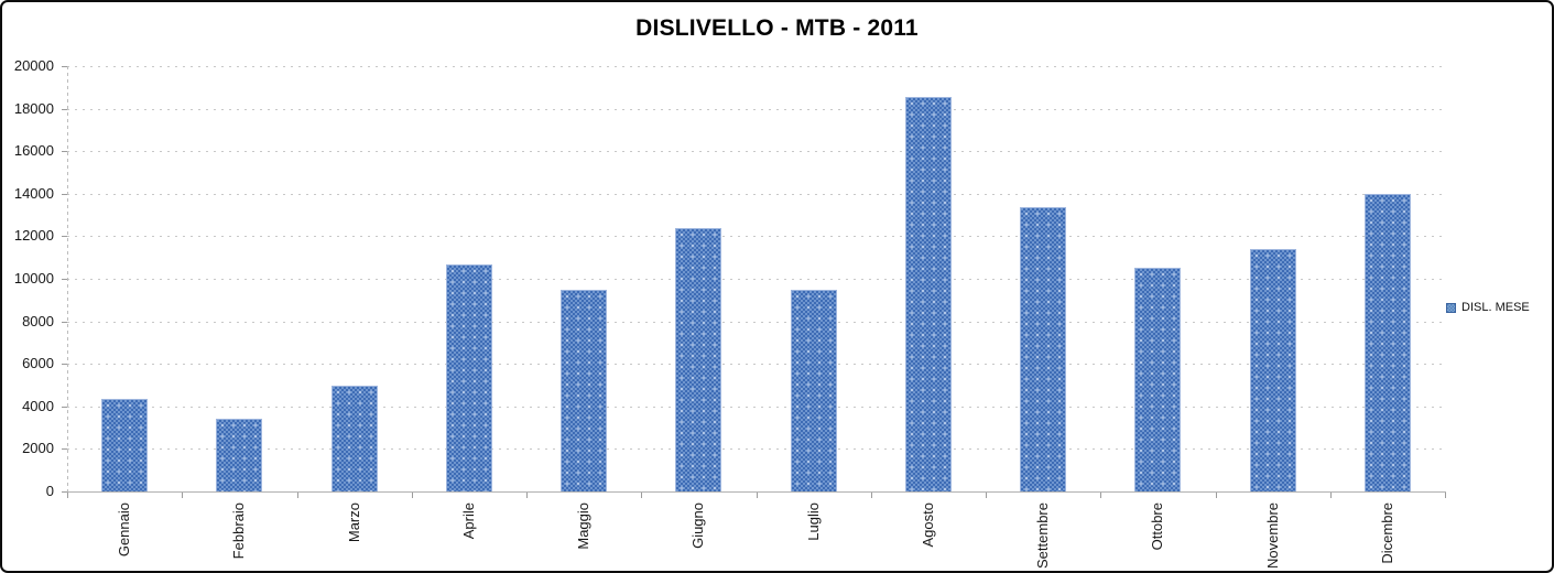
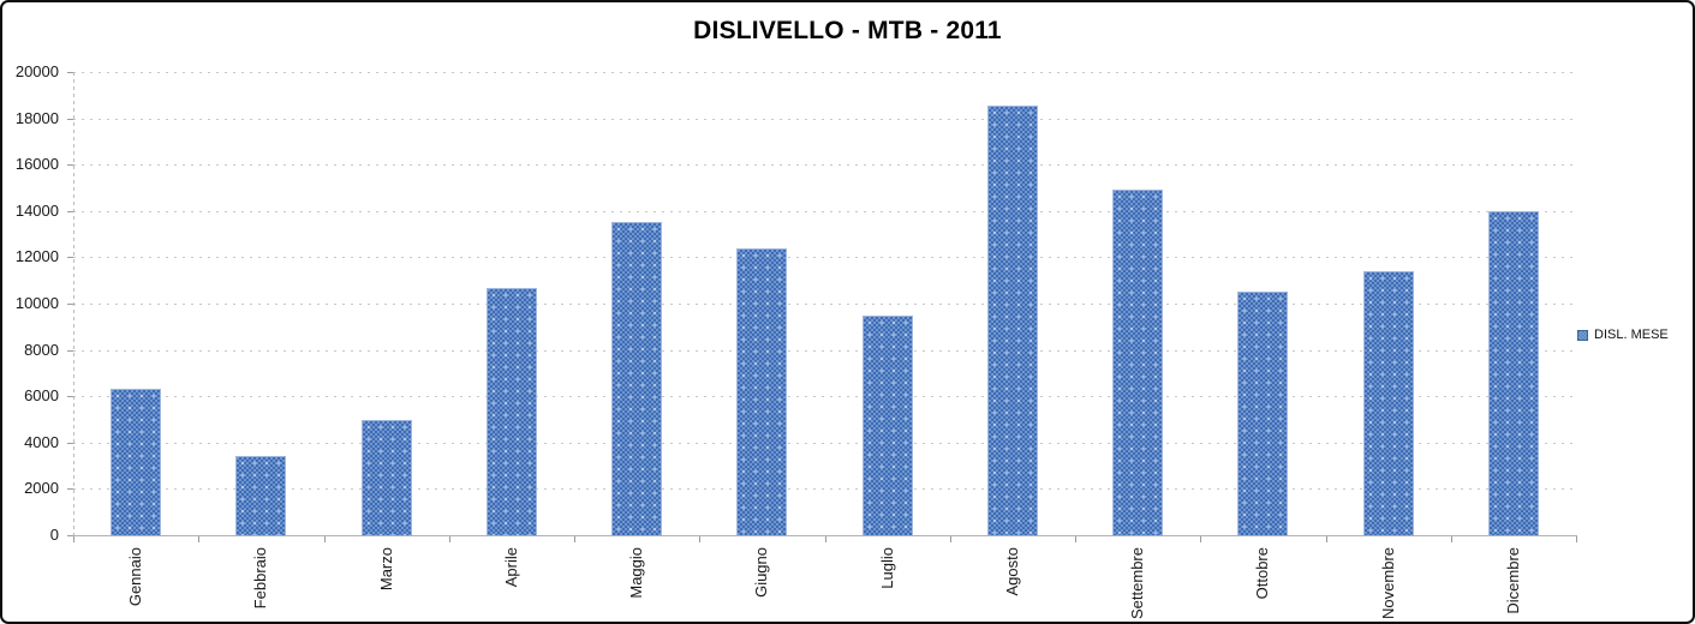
Gennaio: 4400 -> 6300
Maggio: 9500 -> 13500
Settembre: 13400 -> 14900
